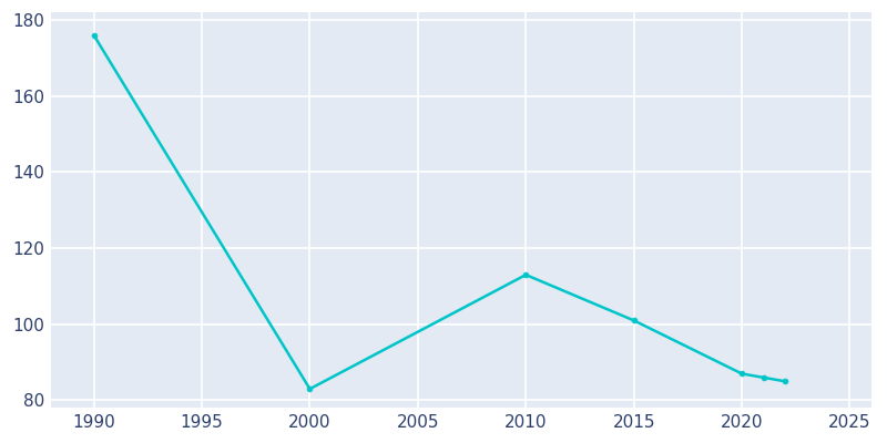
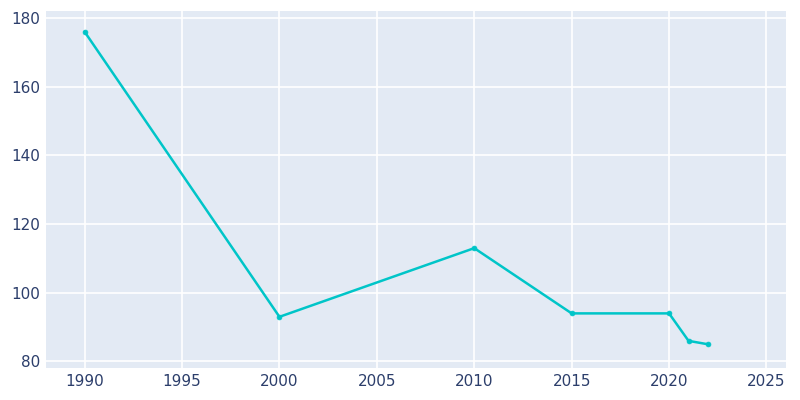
2000: 83 -> 93
2015: 101 -> 94
2020: 87 -> 94
